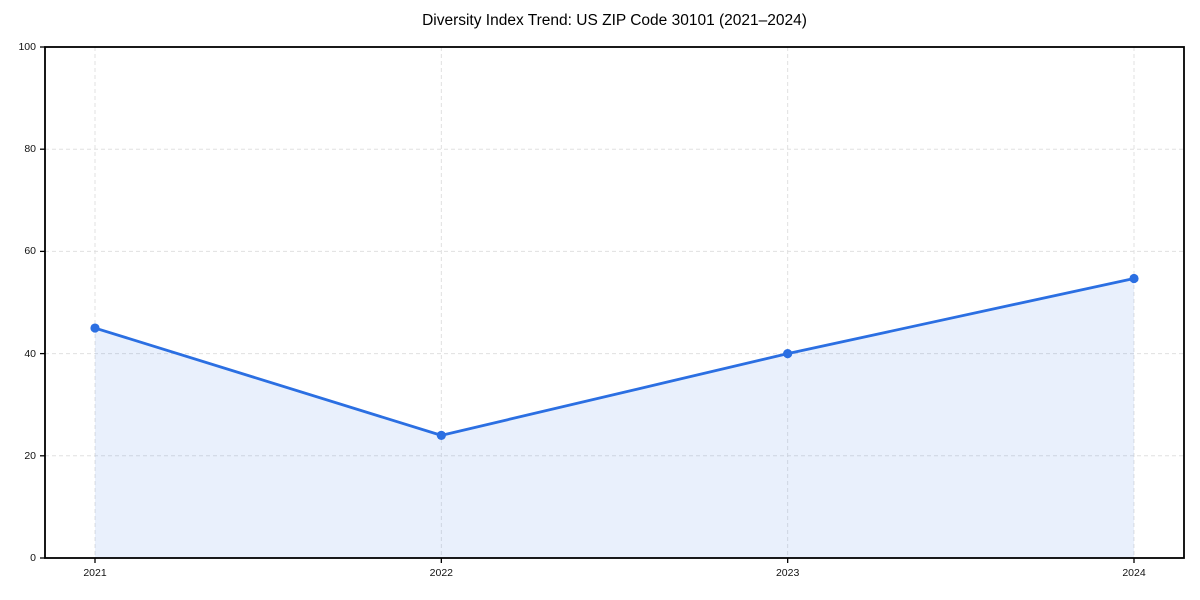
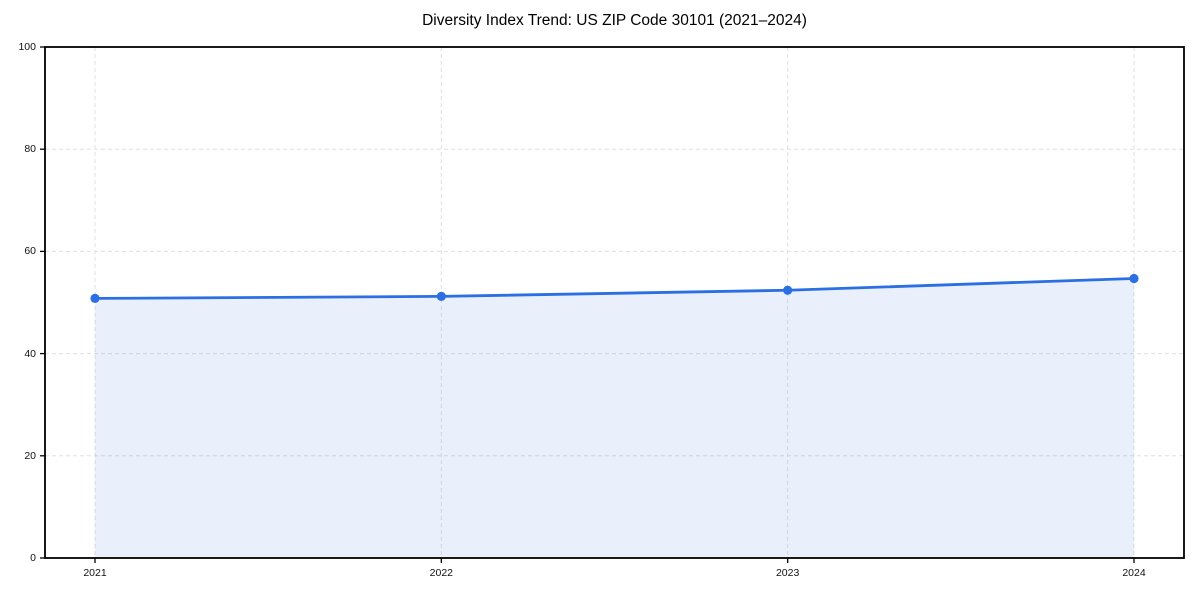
2021: 45 -> 51
2022: 24 -> 51
2023: 40 -> 52
